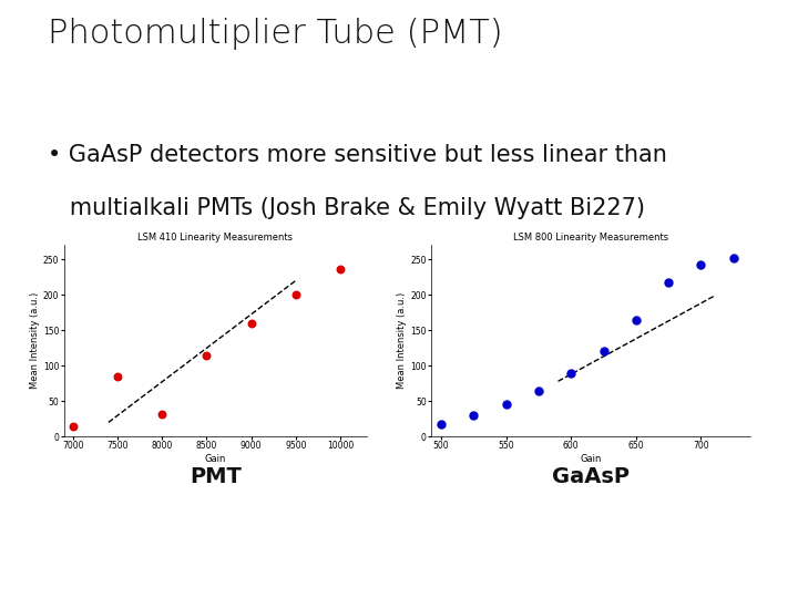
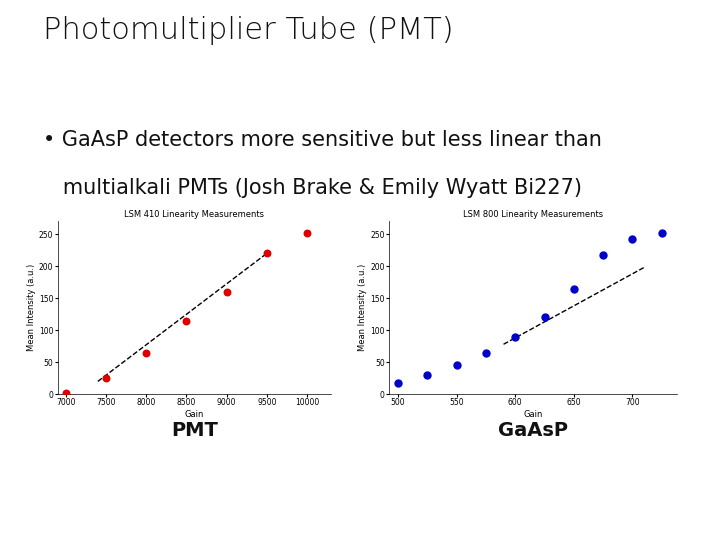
LSM 410 Linearity Measurements/7000: 14 -> 2
LSM 410 Linearity Measurements/7500: 84 -> 25
LSM 410 Linearity Measurements/8000: 32 -> 65
LSM 410 Linearity Measurements/9500: 200 -> 220
LSM 410 Linearity Measurements/10000: 236 -> 252
